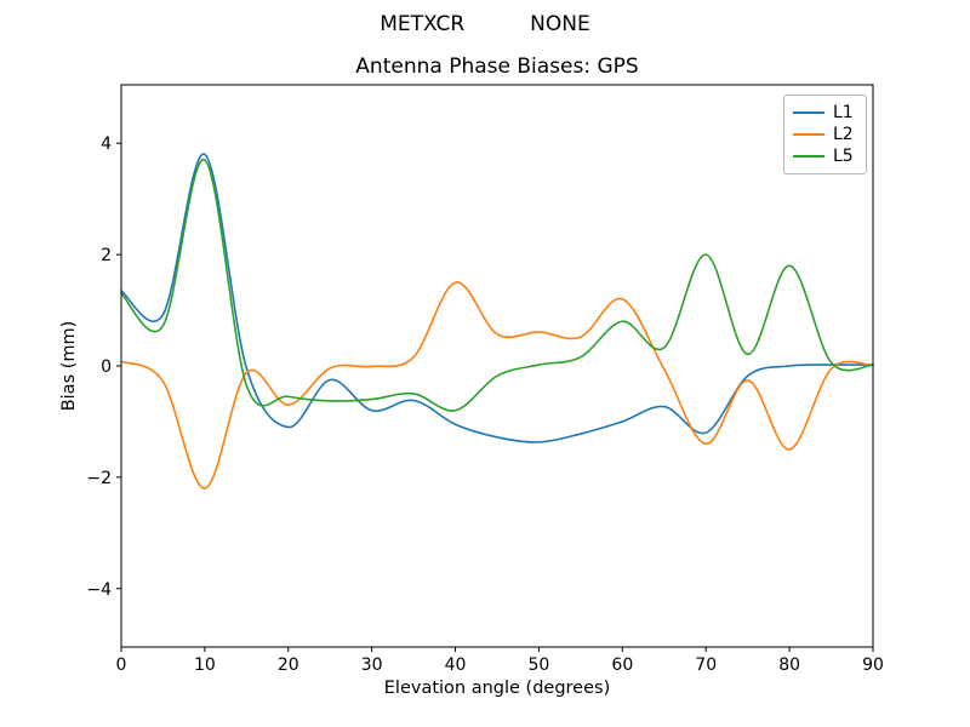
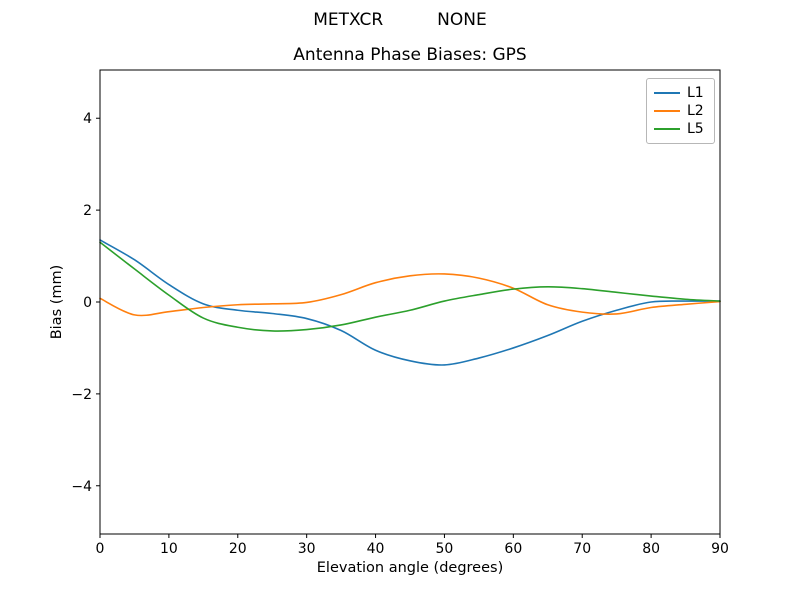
L1/10: 3.8 -> 0.4
L2/10: -2.2 -> -0.2
L5/10: 3.7 -> 0.1
L1/20: -1.1 -> -0.2
L2/20: -0.7 -> -0.1
L1/30: -0.8 -> -0.4
L2/40: 1.5 -> 0.4
L5/40: -0.8 -> -0.3
L2/60: 1.2 -> 0.3
L5/60: 0.8 -> 0.3
L1/70: -1.2 -> -0.4
L2/70: -1.4 -> -0.2
L5/70: 2.0 -> 0.3
L2/80: -1.5 -> -0.1
L5/80: 1.8 -> 0.1
